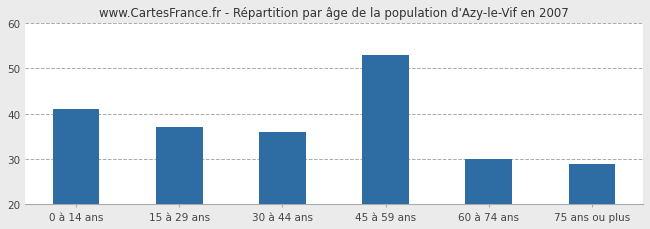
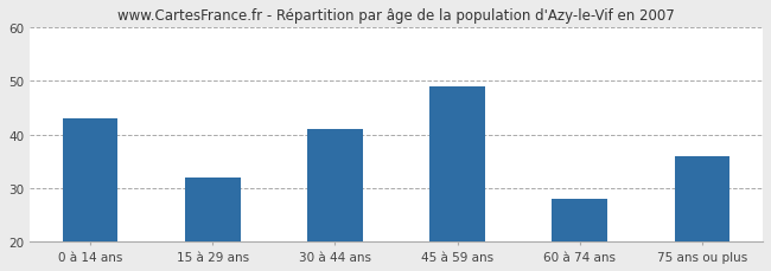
0 à 14 ans: 41 -> 43
15 à 29 ans: 37 -> 32
30 à 44 ans: 36 -> 41
45 à 59 ans: 53 -> 49
60 à 74 ans: 30 -> 28
75 ans ou plus: 29 -> 36
